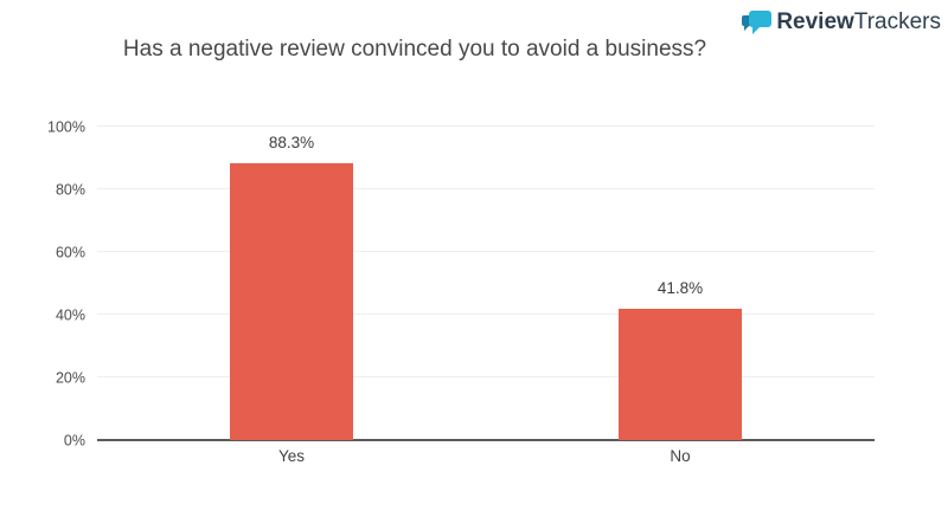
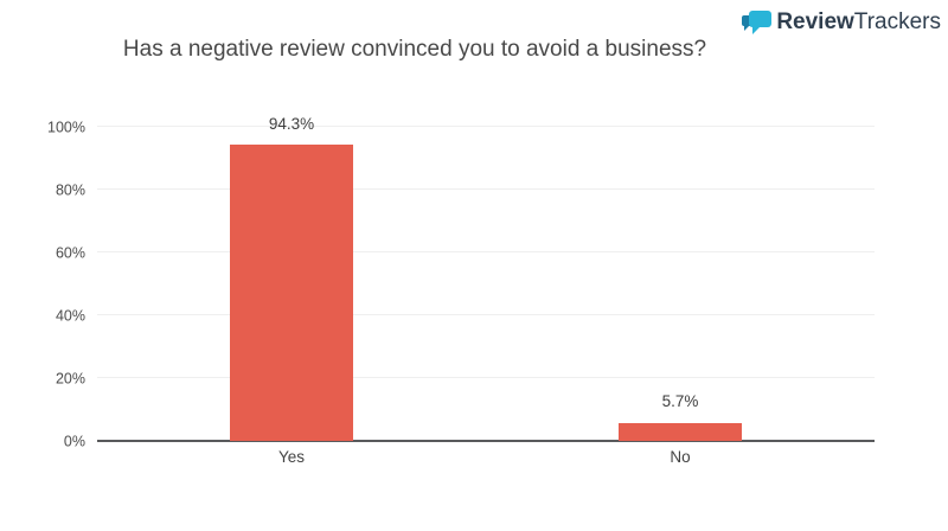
Yes: 88.3% -> 94.3%
No: 41.8% -> 5.7%
